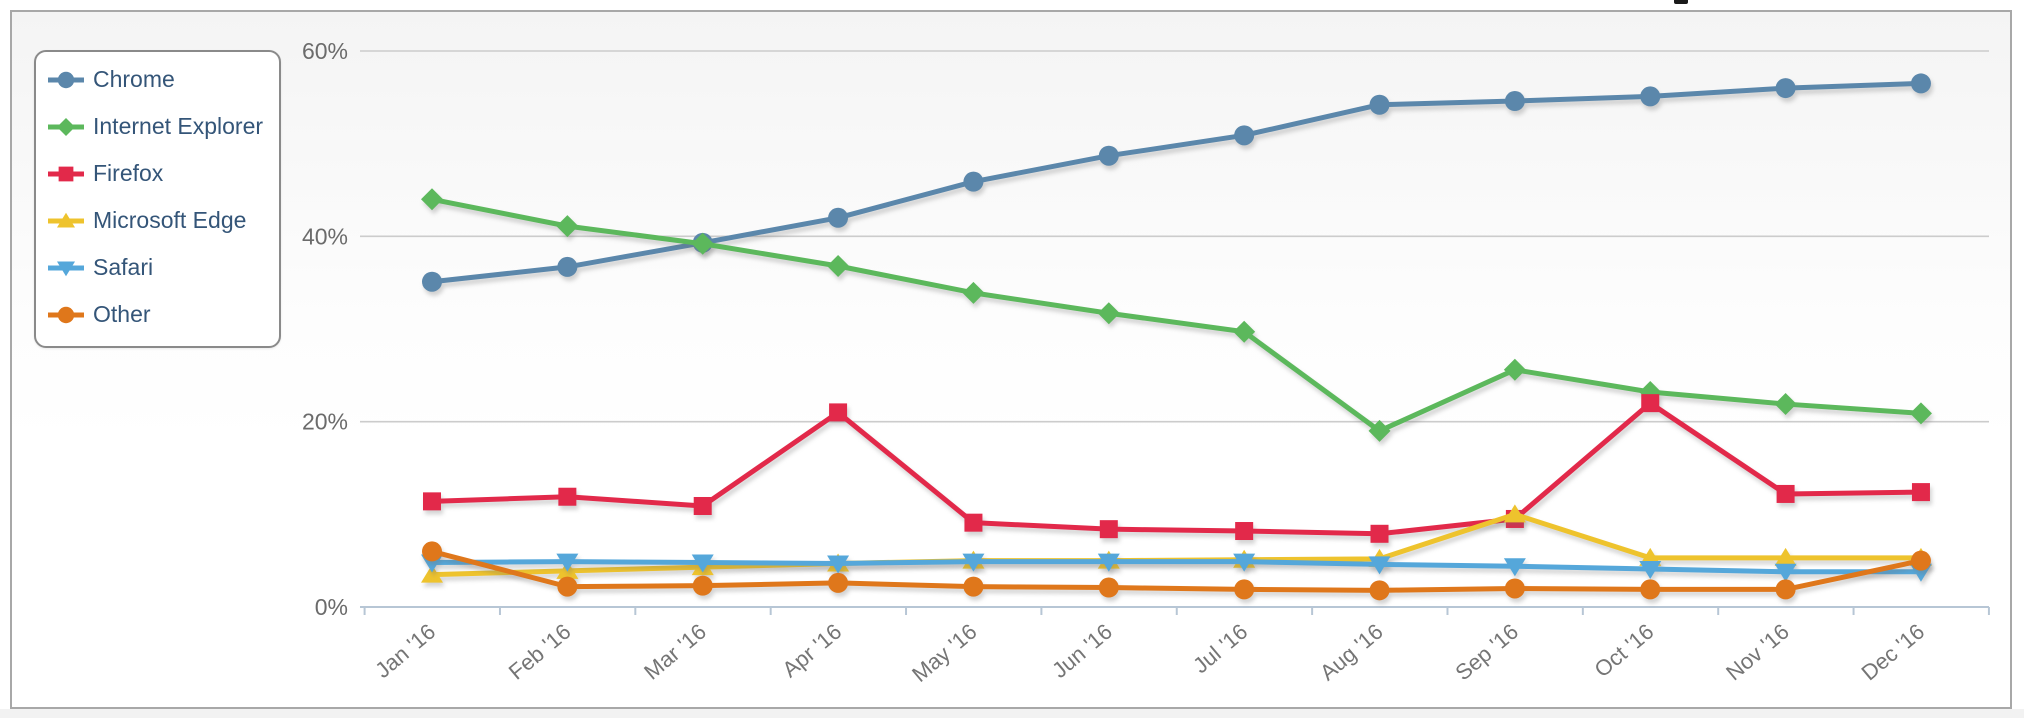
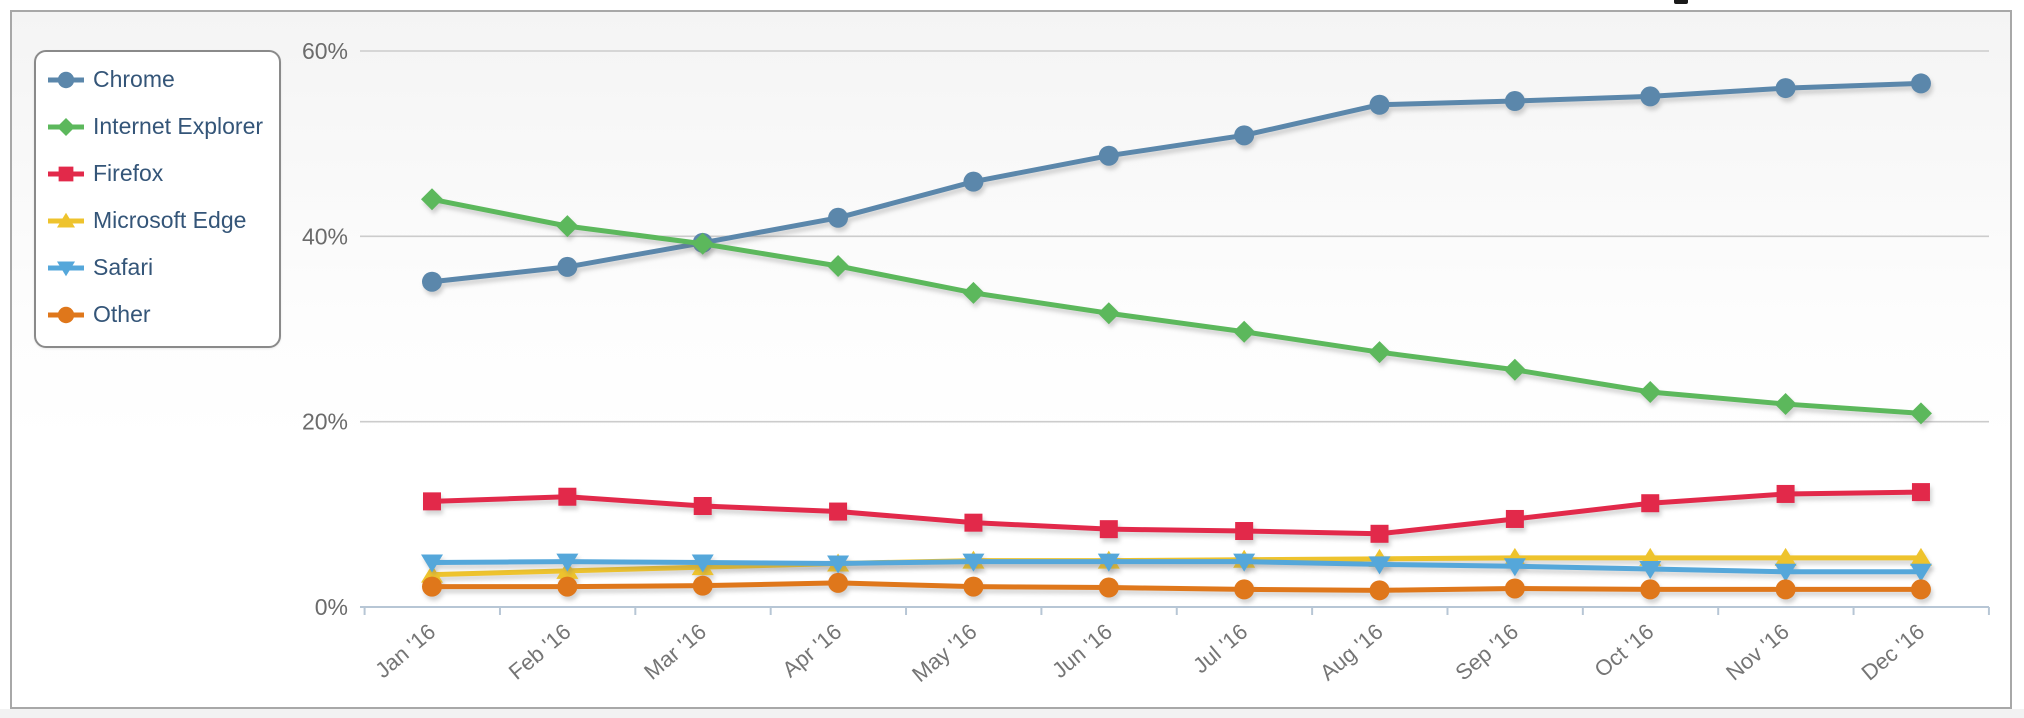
Other/Jan '16: 6% -> 2%
Firefox/Apr '16: 21% -> 10%
Internet Explorer/Aug '16: 19% -> 28%
Microsoft Edge/Sep '16: 10% -> 5%
Firefox/Oct '16: 22% -> 11%
Other/Dec '16: 5% -> 2%
